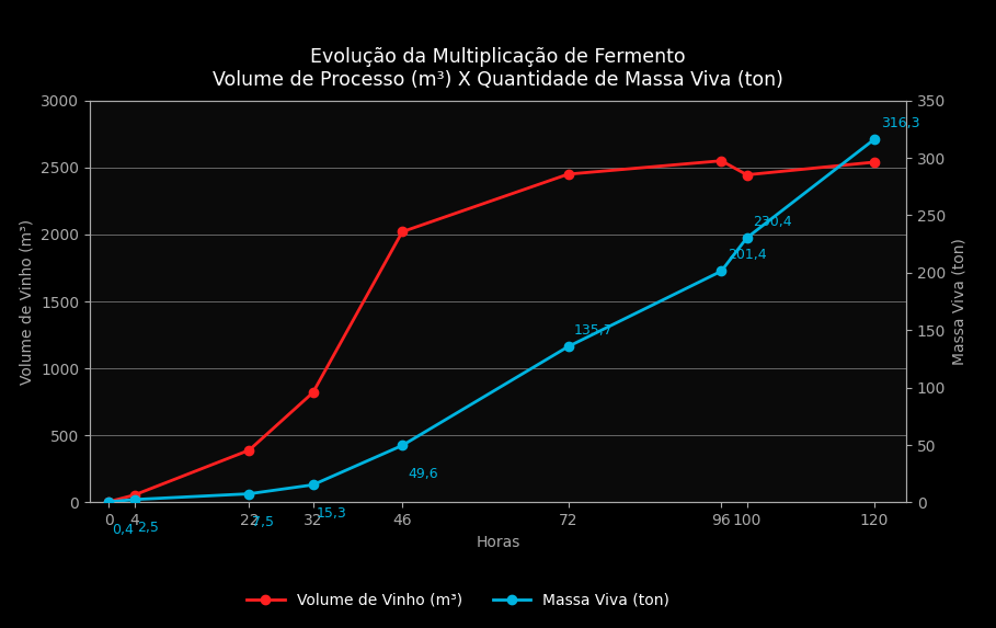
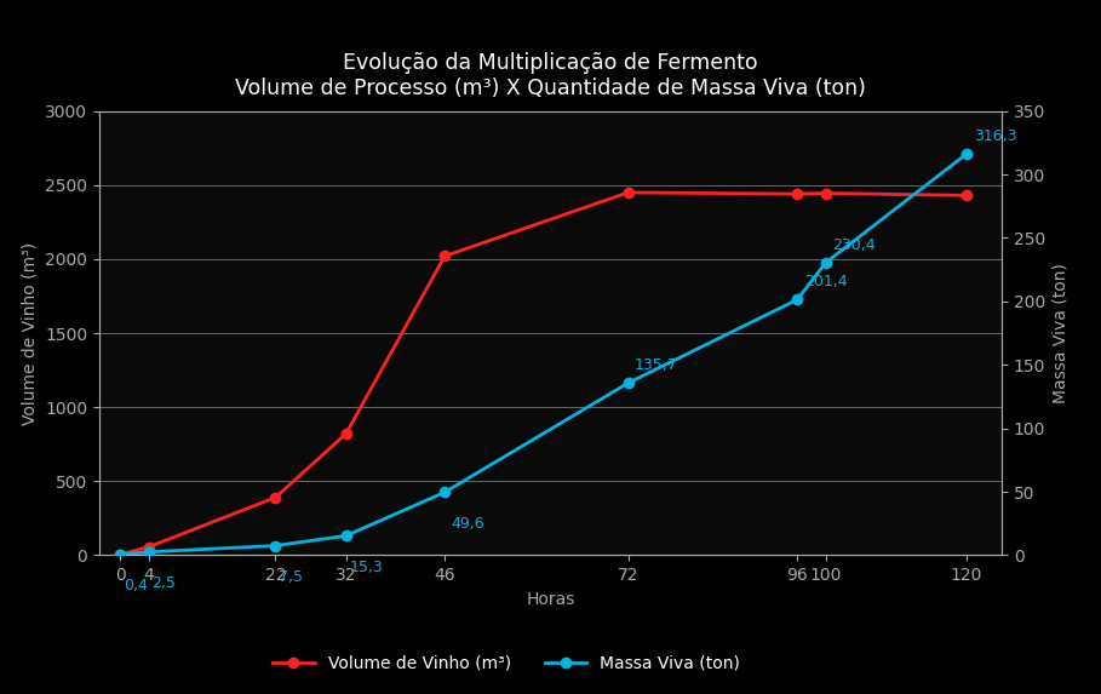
Volume de Vinho (m³)/96: 2550 -> 2440
Volume de Vinho (m³)/120: 2540 -> 2430
